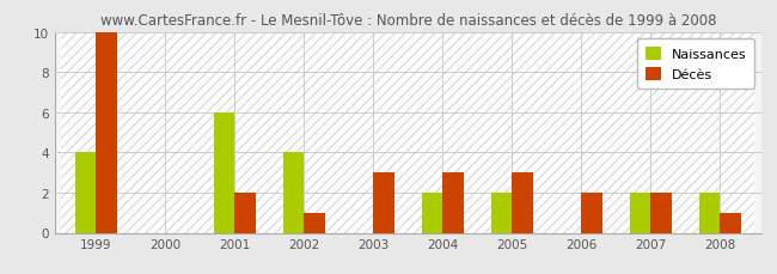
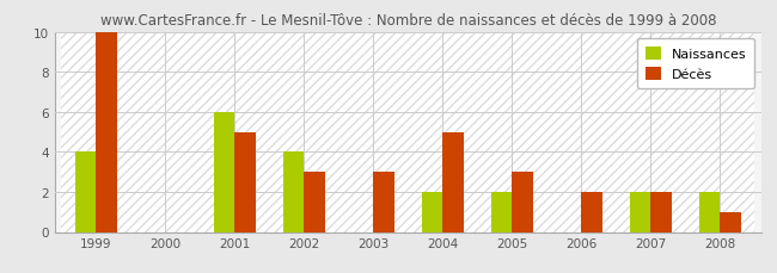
Décès/2001: 2 -> 5
Décès/2002: 1 -> 3
Décès/2004: 3 -> 5
